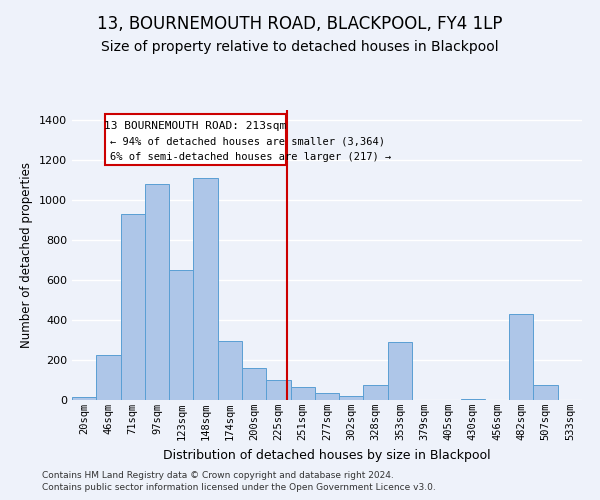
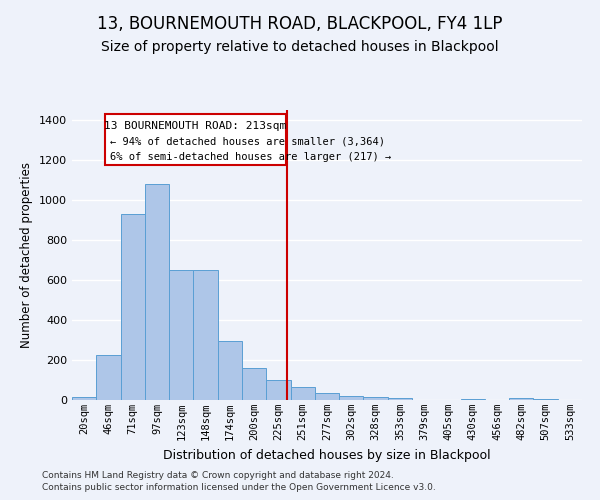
148sqm: 1110 -> 650
328sqm: 75 -> 17
353sqm: 290 -> 12
482sqm: 430 -> 12
507sqm: 75 -> 5
